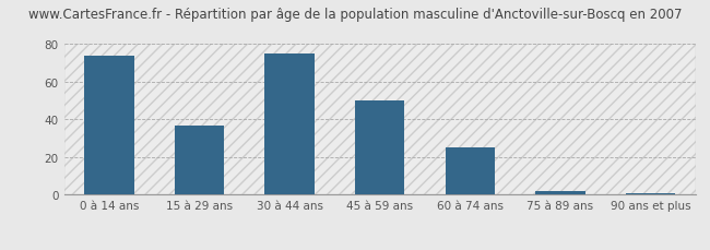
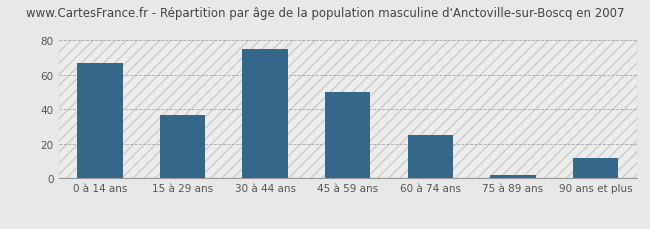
0 à 14 ans: 74 -> 67
90 ans et plus: 1 -> 12
